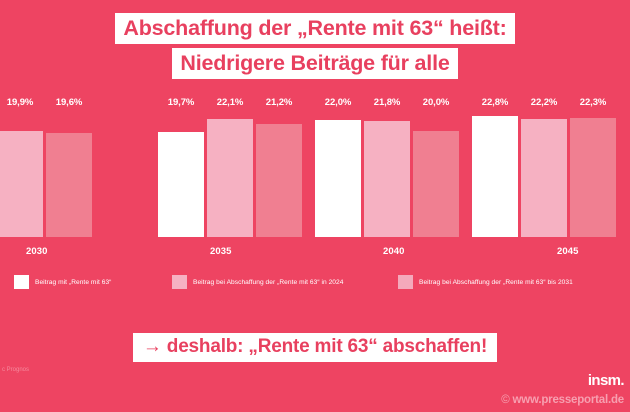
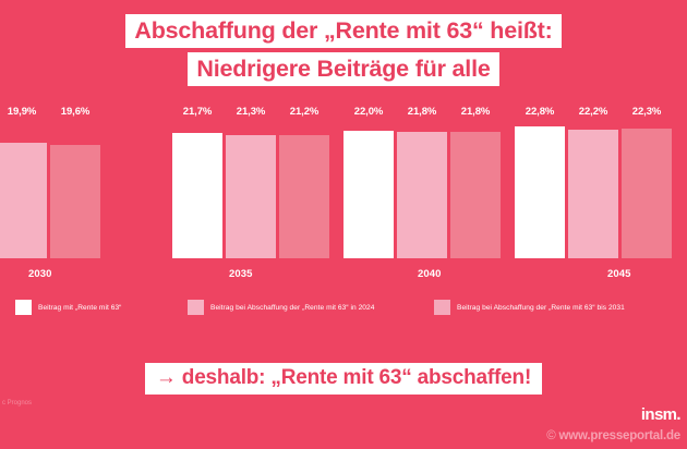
Beitrag mit „Rente mit 63“/2035: 19,7% -> 21,7%
Beitrag bei Abschaffung der „Rente mit 63“ in 2024/2035: 22,1% -> 21,3%
Beitrag bei Abschaffung der „Rente mit 63“ bis 2031/2040: 20,0% -> 21,8%
